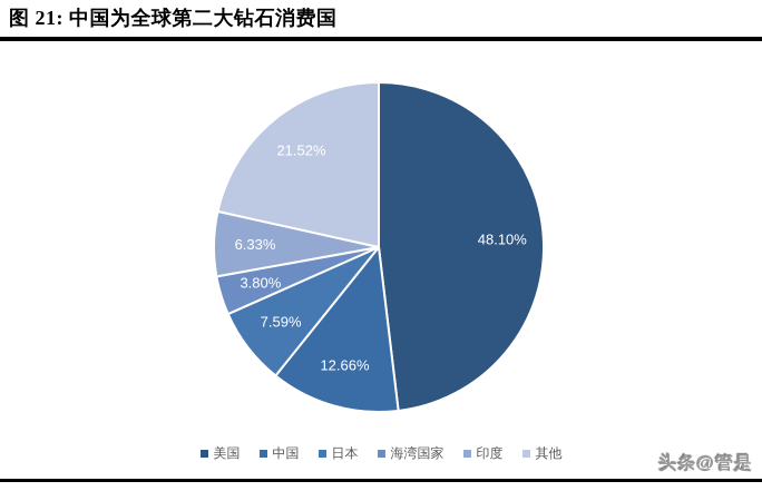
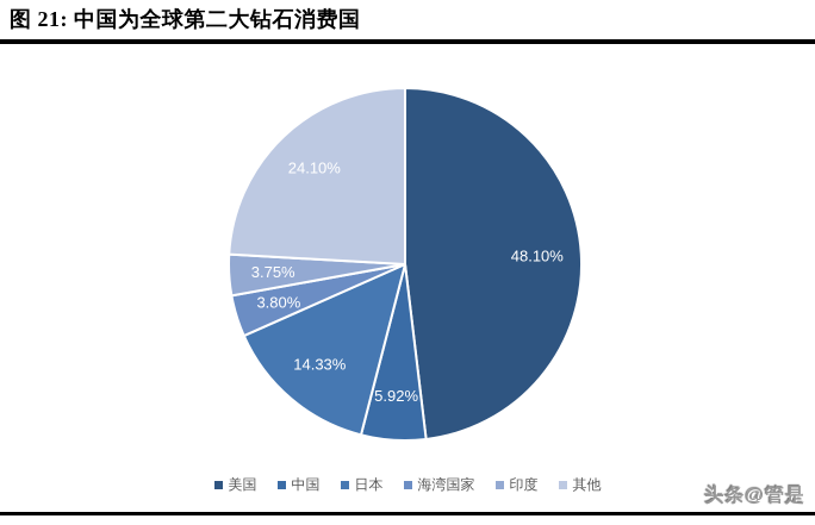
中国: 12.66% -> 5.92%
日本: 7.59% -> 14.33%
印度: 6.33% -> 3.75%
其他: 21.52% -> 24.10%
